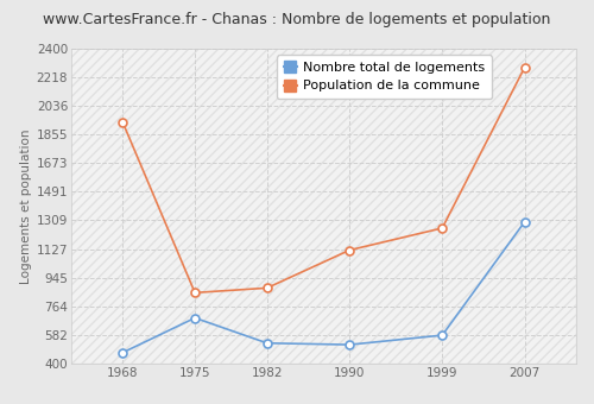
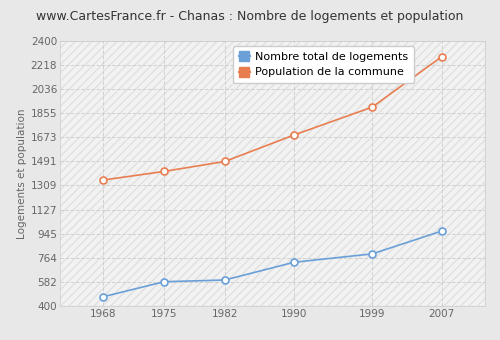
Population de la commune/1968: 1930 -> 1350
Nombre total de logements/1975: 690 -> 580
Population de la commune/1975: 850 -> 1420
Nombre total de logements/1982: 530 -> 600
Population de la commune/1982: 880 -> 1490
Nombre total de logements/1990: 520 -> 730
Population de la commune/1990: 1120 -> 1690
Nombre total de logements/1999: 580 -> 790
Population de la commune/1999: 1260 -> 1900
Nombre total de logements/2007: 1300 -> 960
